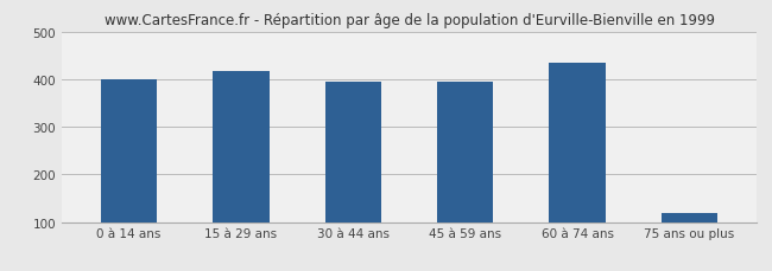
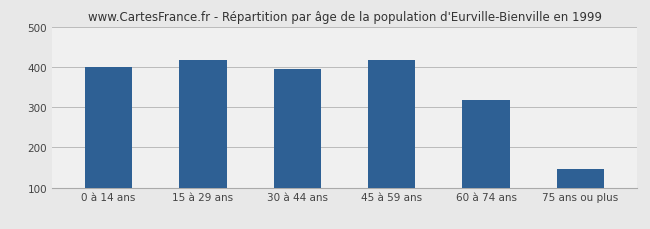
45 à 59 ans: 395 -> 418
60 à 74 ans: 435 -> 317
75 ans ou plus: 120 -> 146
